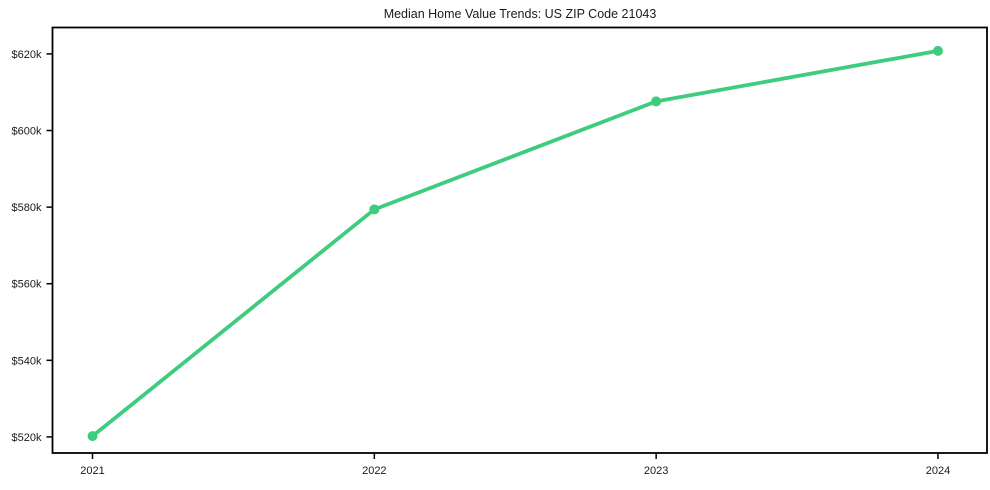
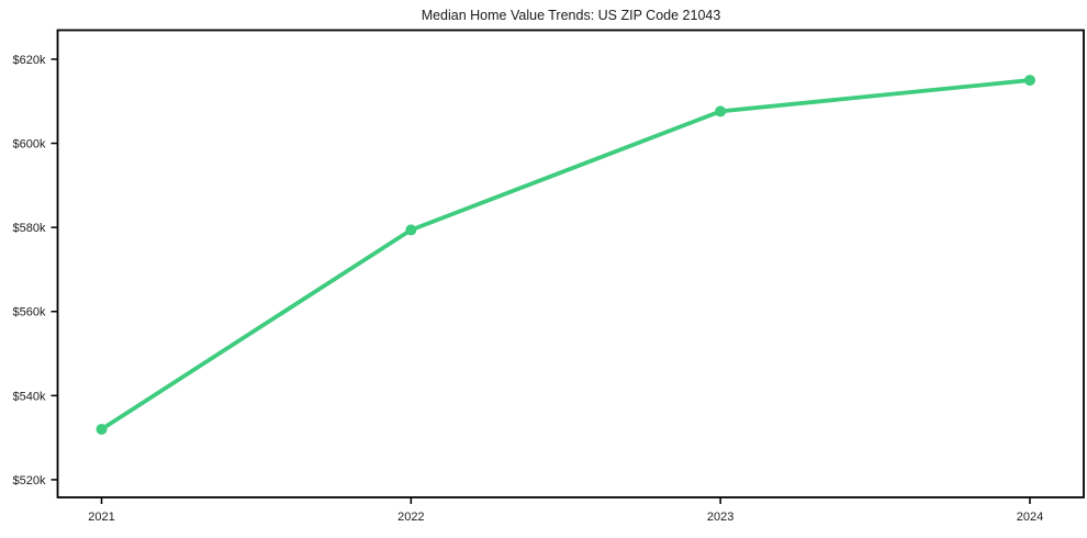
2021: $520k -> $532k
2024: $621k -> $615k
